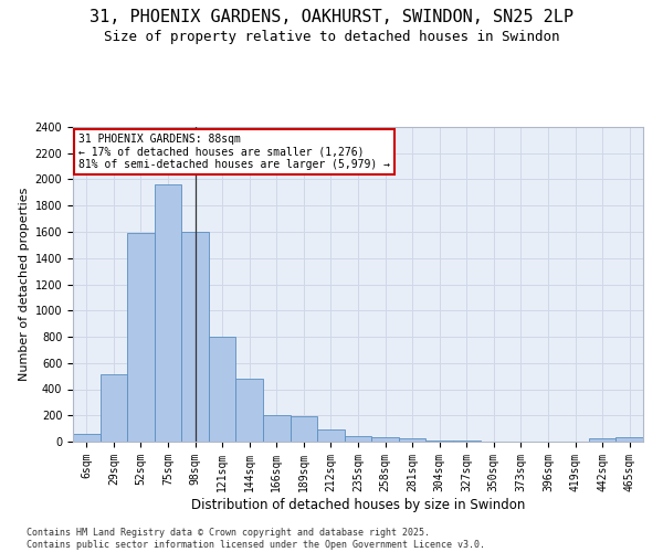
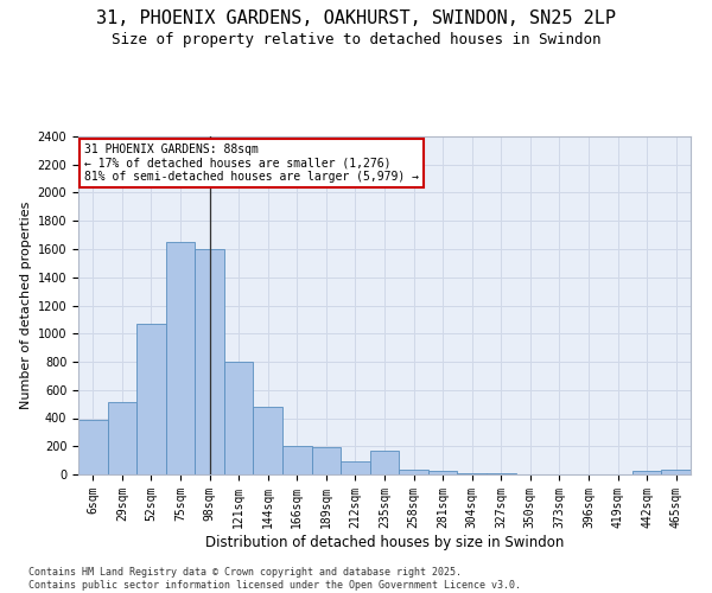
6sqm: 60 -> 390
52sqm: 1590 -> 1070
75sqm: 1960 -> 1650
235sqm: 40 -> 170
